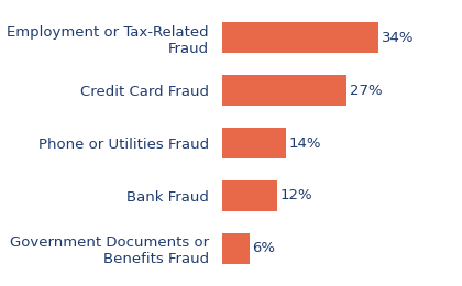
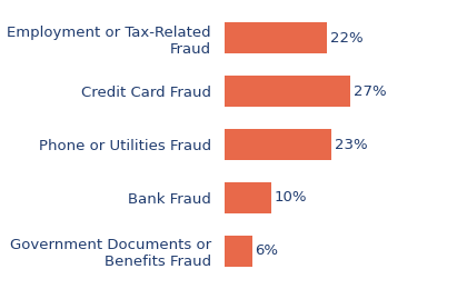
Employment or Tax-Related Fraud: 34% -> 22%
Phone or Utilities Fraud: 14% -> 23%
Bank Fraud: 12% -> 10%
